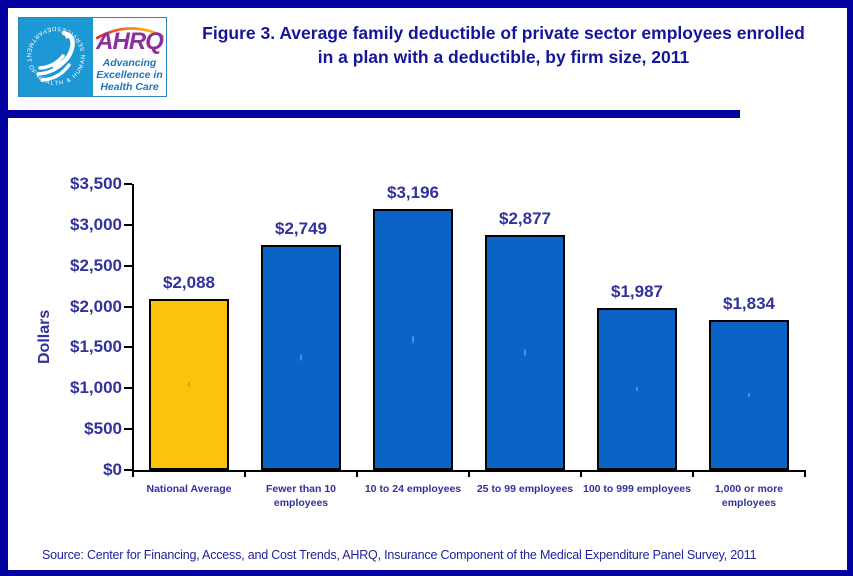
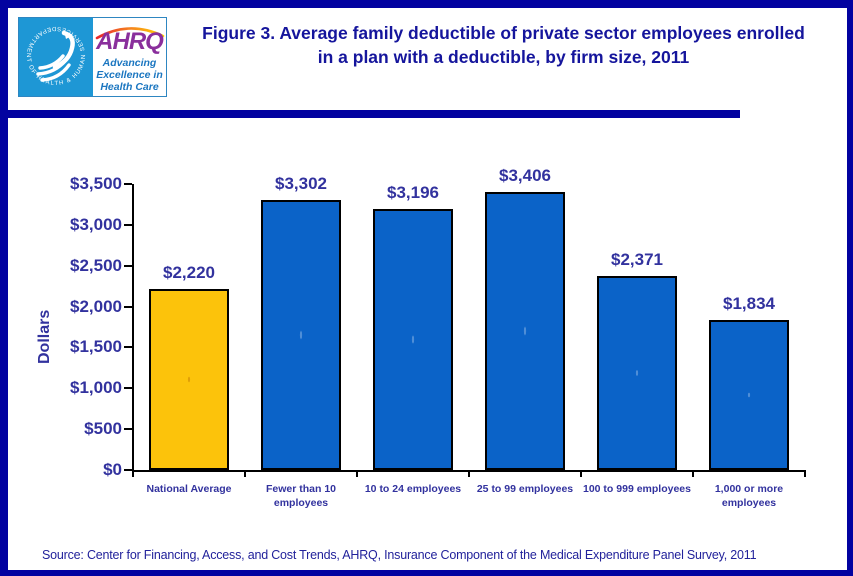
National Average: $2,088 -> $2,220
Fewer than 10 employees: $2,749 -> $3,302
25 to 99 employees: $2,877 -> $3,406
100 to 999 employees: $1,987 -> $2,371
